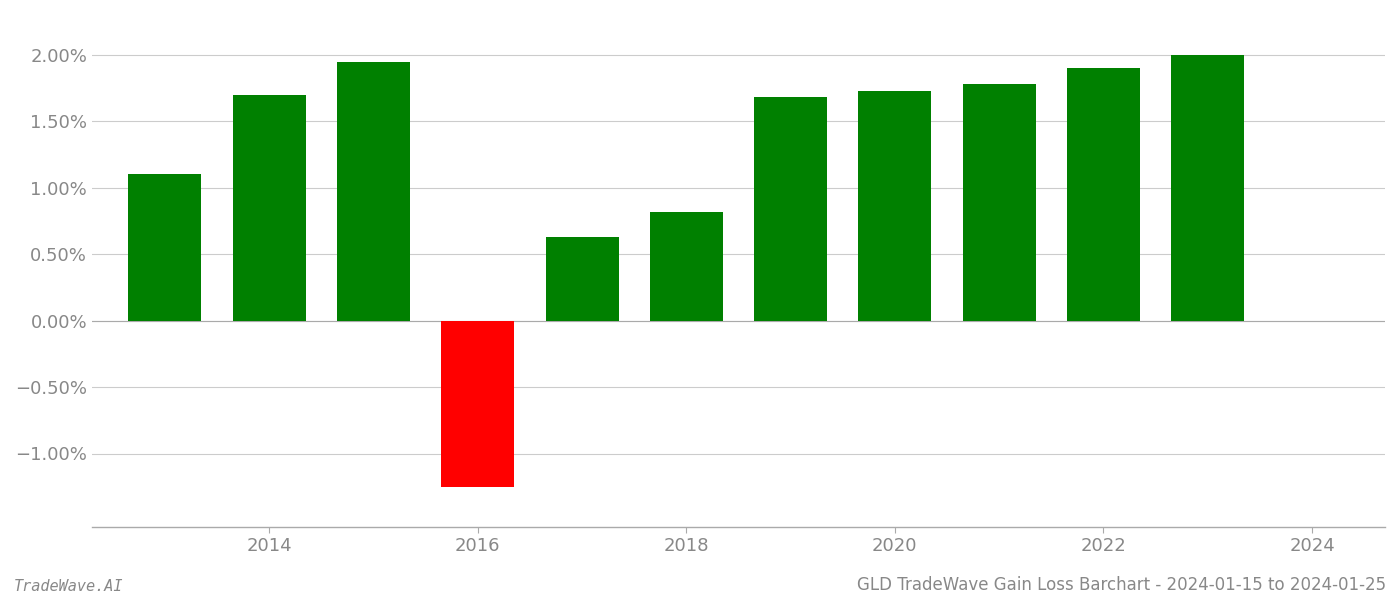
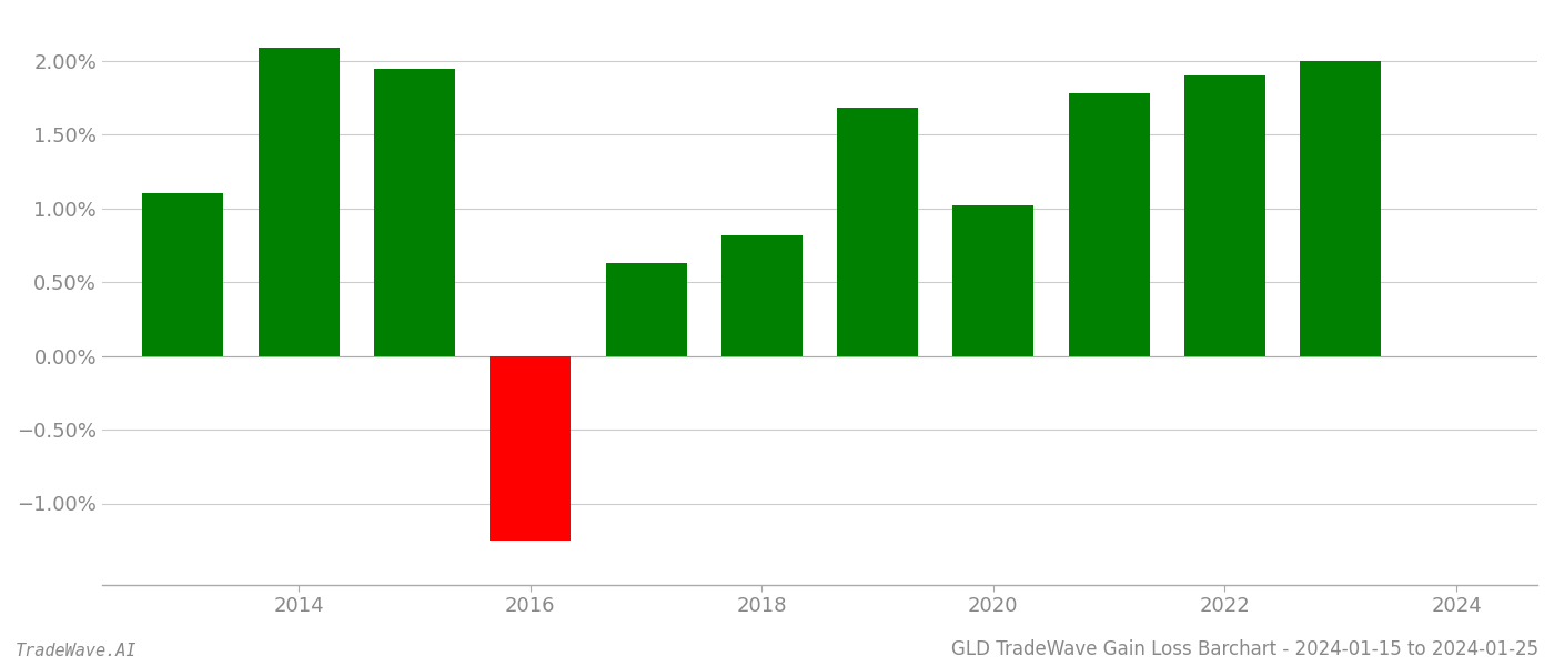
2014: 1.70% -> 2.09%
2020: 1.73% -> 1.02%
